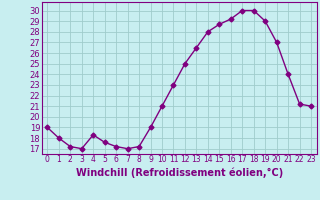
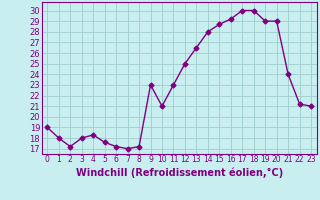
3: 17.0 -> 18.0
9: 19.0 -> 23.0
20: 27.0 -> 29.0
